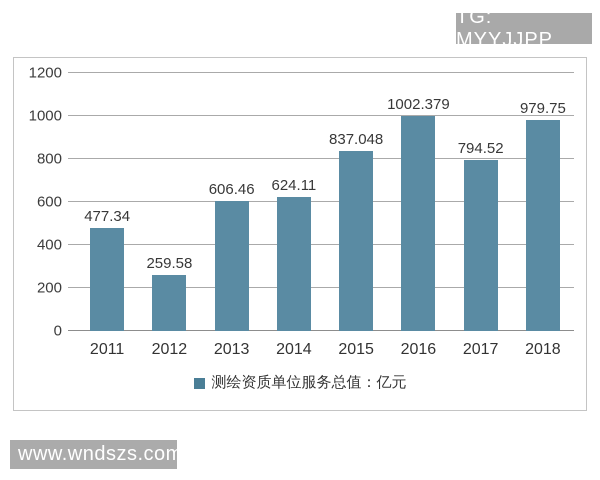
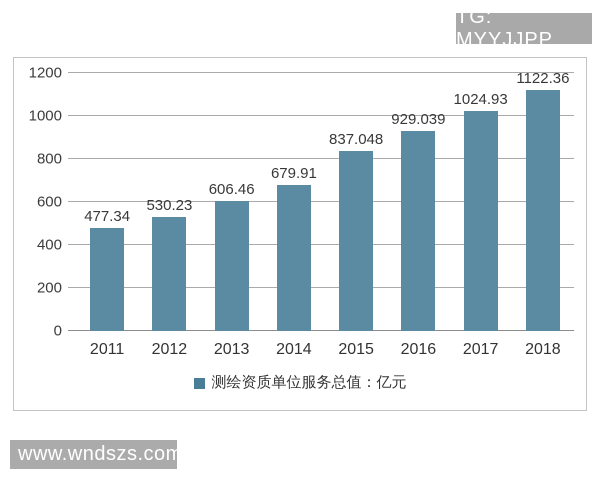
2012: 259.58 -> 530.23
2014: 624.11 -> 679.91
2016: 1002.379 -> 929.039
2017: 794.52 -> 1024.93
2018: 979.75 -> 1122.36
